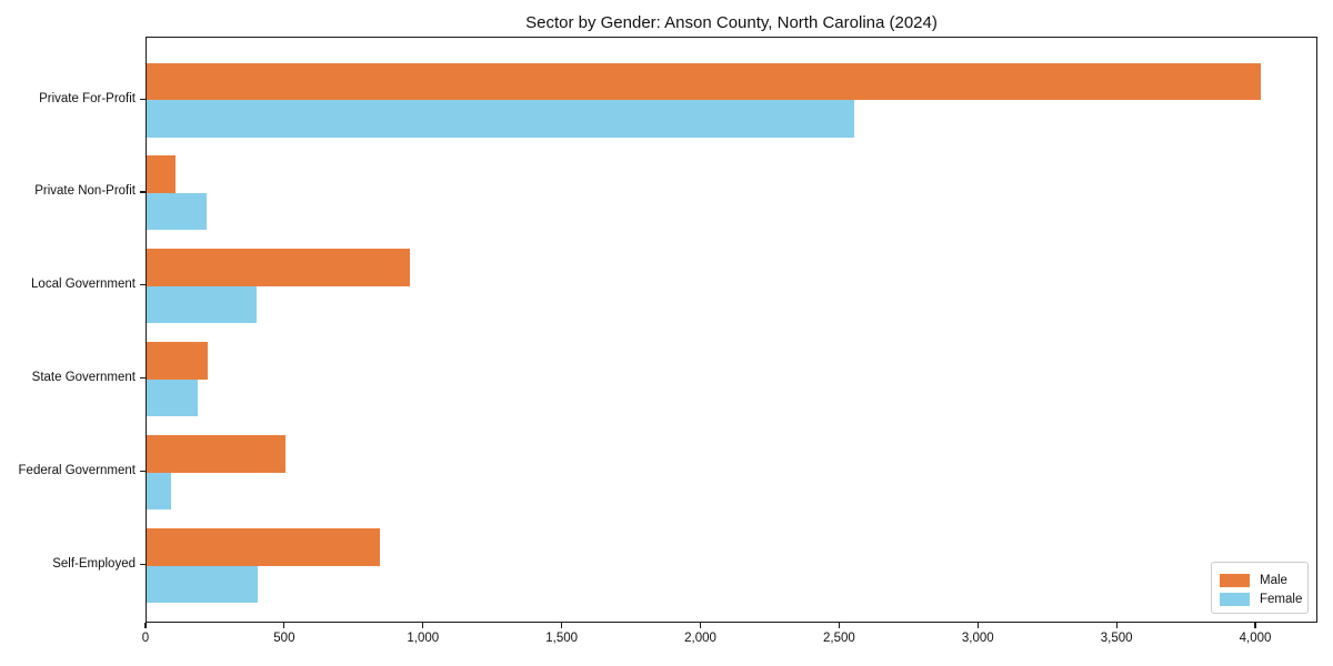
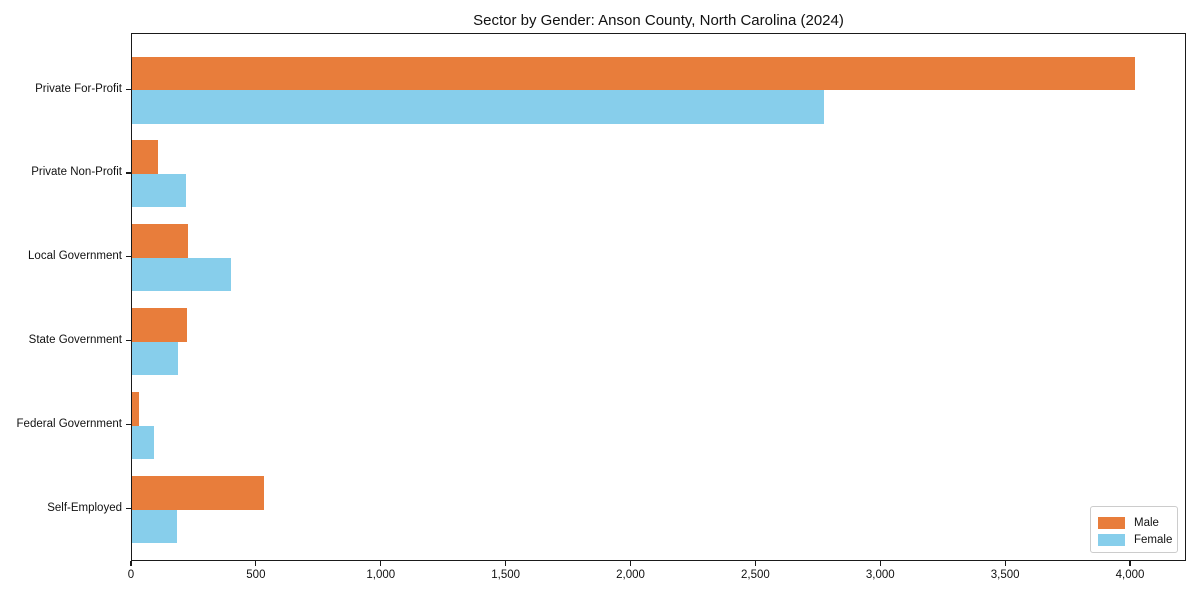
Female/Private For-Profit: 2550 -> 2770
Male/Local Government: 950 -> 220
Male/Federal Government: 500 -> 30
Male/Self-Employed: 840 -> 530
Female/Self-Employed: 400 -> 180
